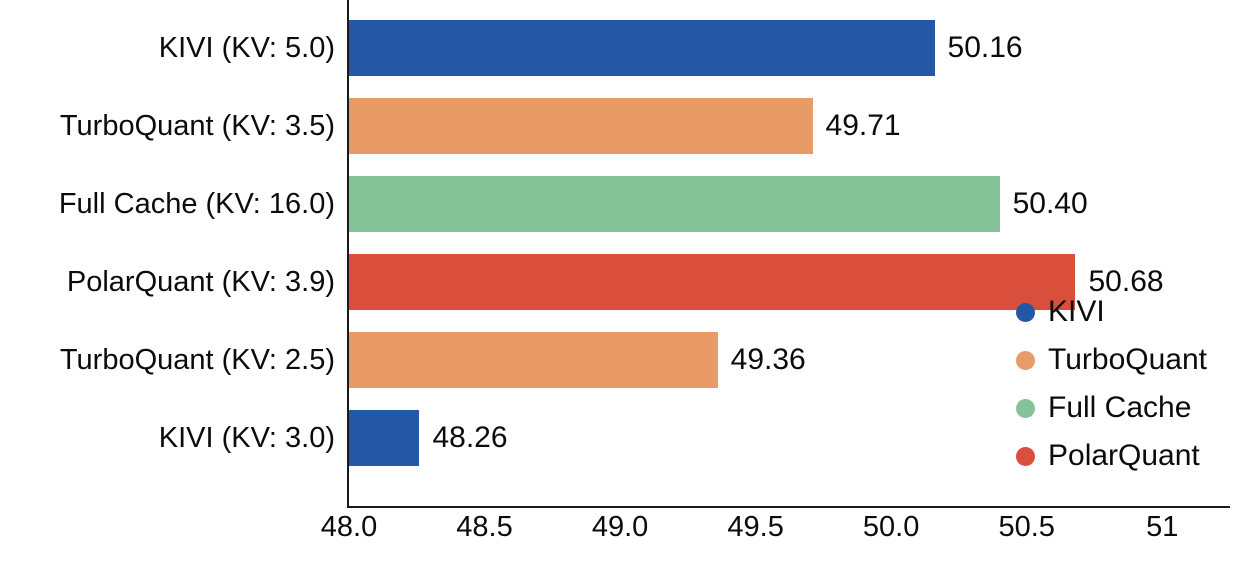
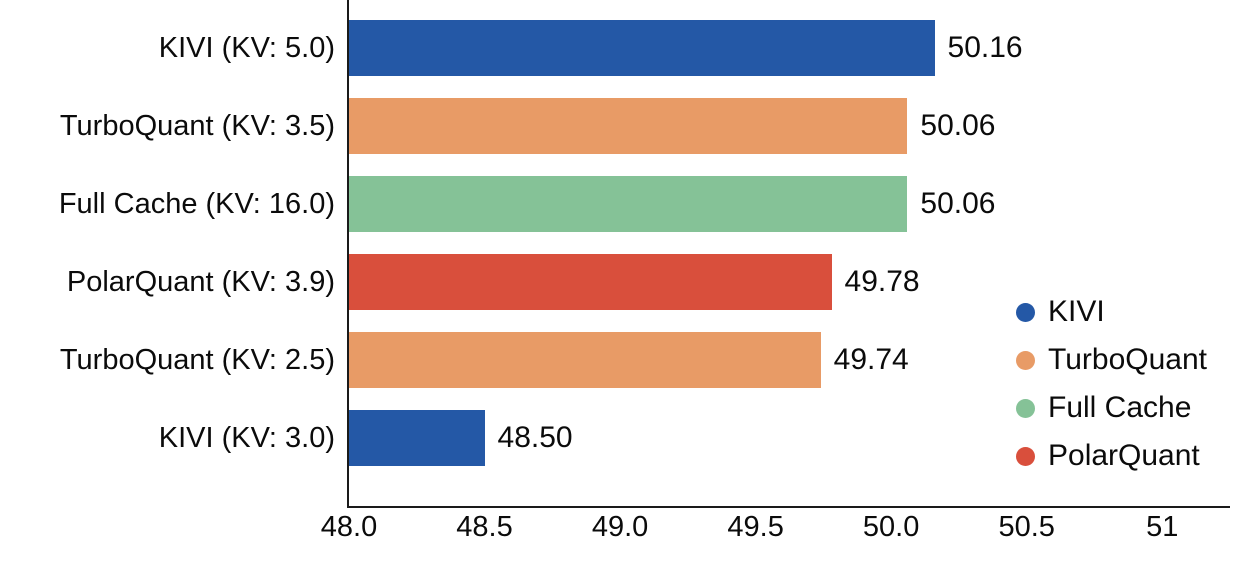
TurboQuant (KV: 3.5): 49.71 -> 50.06
Full Cache (KV: 16.0): 50.40 -> 50.06
PolarQuant (KV: 3.9): 50.68 -> 49.78
TurboQuant (KV: 2.5): 49.36 -> 49.74
KIVI (KV: 3.0): 48.26 -> 48.50
